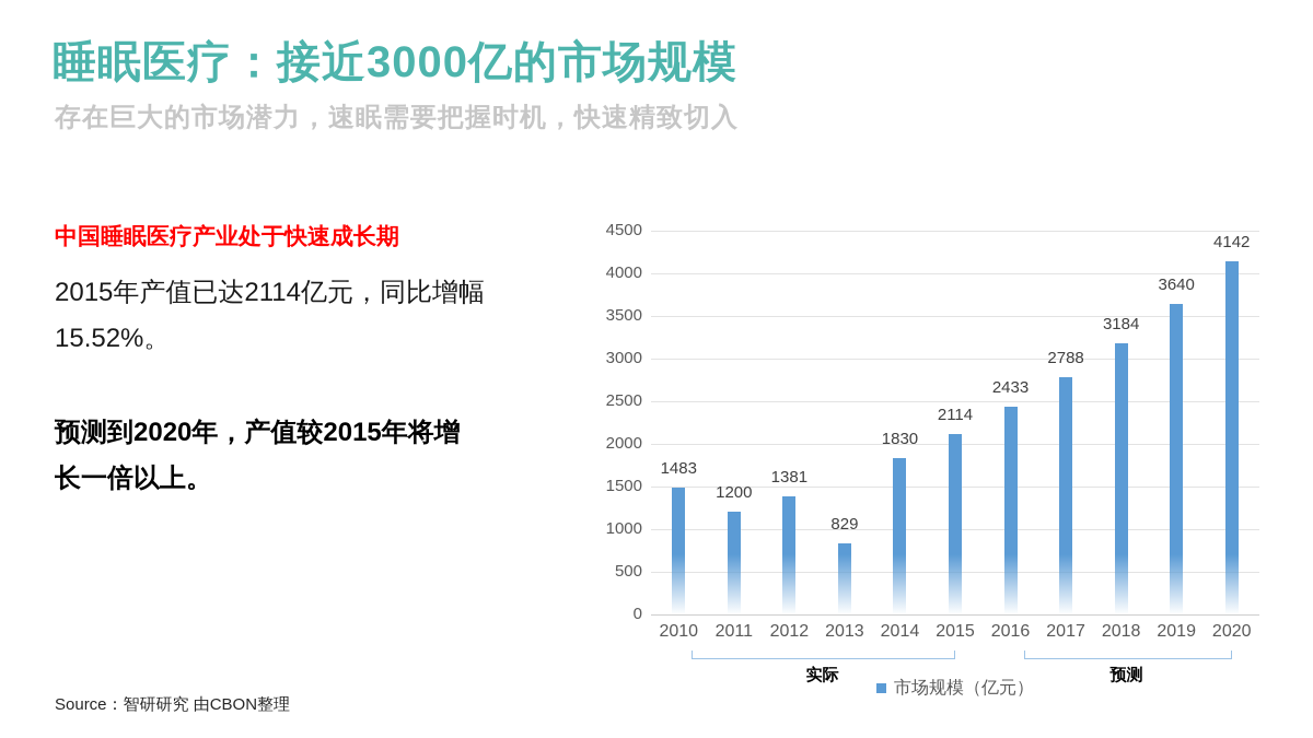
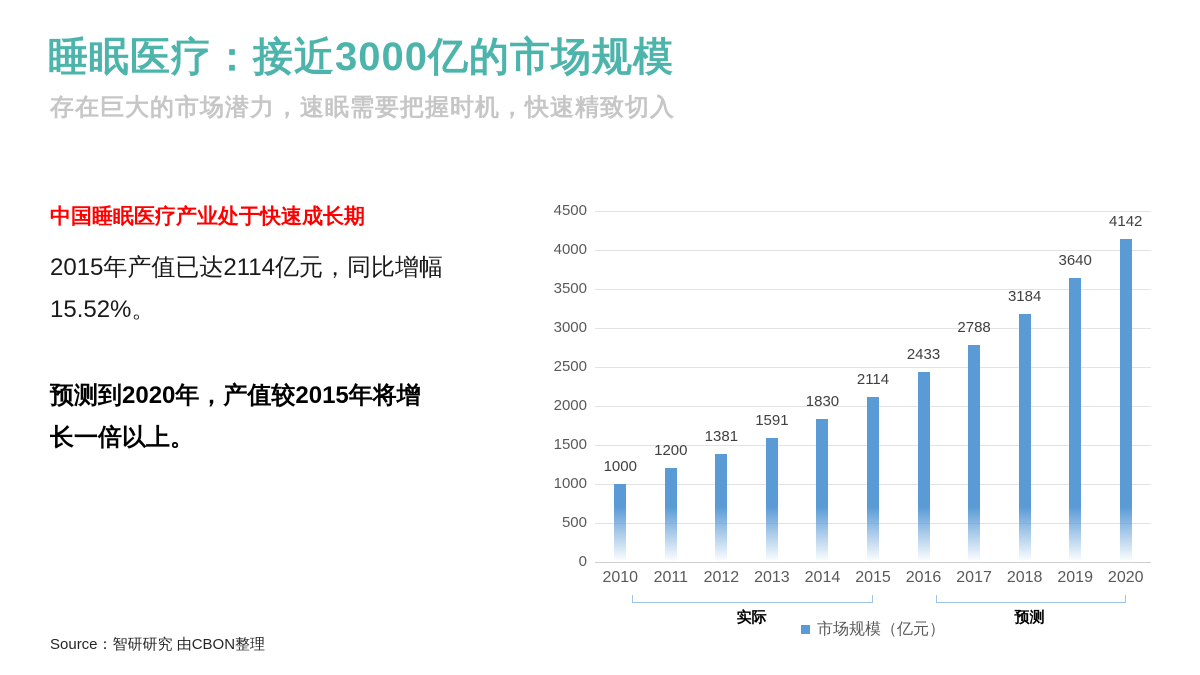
2010: 1483 -> 1000
2013: 829 -> 1591
